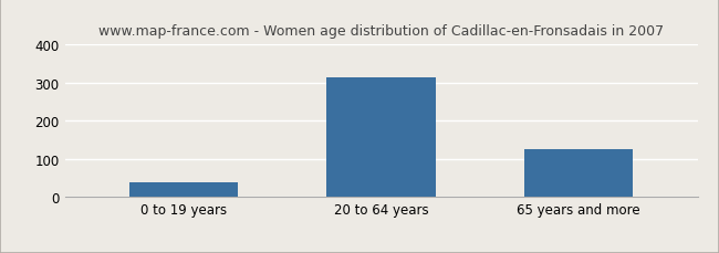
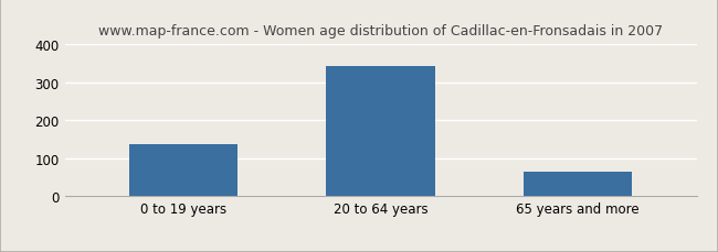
0 to 19 years: 40 -> 138
20 to 64 years: 315 -> 342
65 years and more: 125 -> 65
